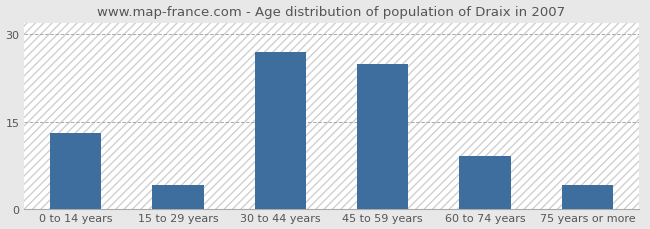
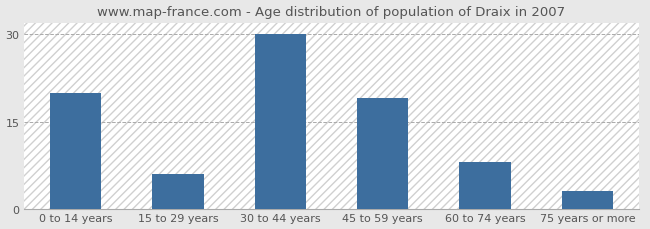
0 to 14 years: 13 -> 20
15 to 29 years: 4 -> 6
30 to 44 years: 27 -> 30
45 to 59 years: 25 -> 19
60 to 74 years: 9 -> 8
75 years or more: 4 -> 3
